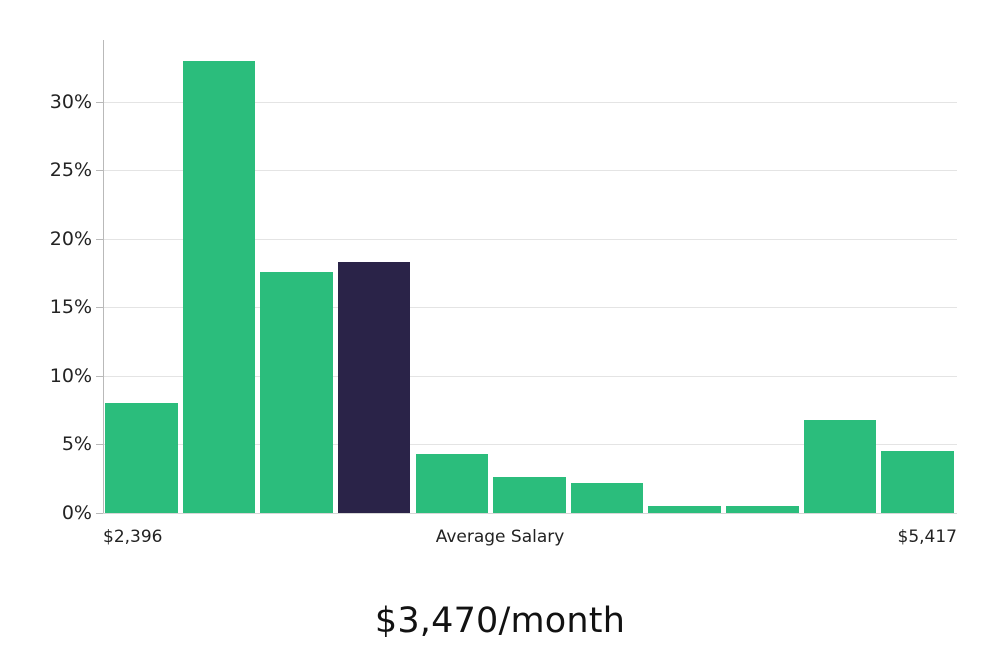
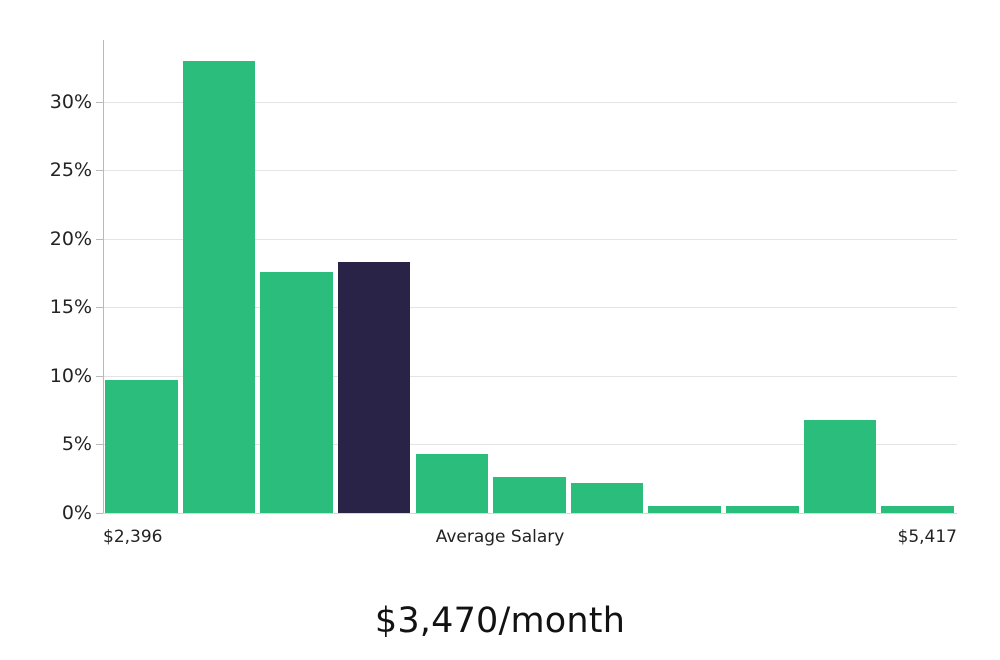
$2,396: 8.0% -> 9.7%
$5,417: 4.5% -> 0.5%
